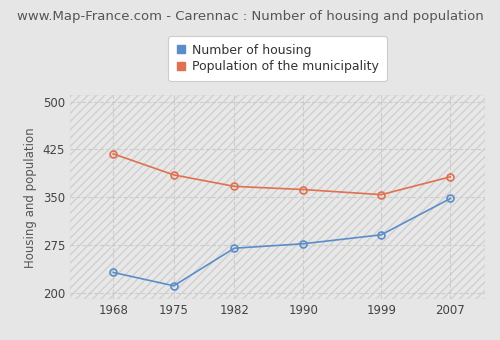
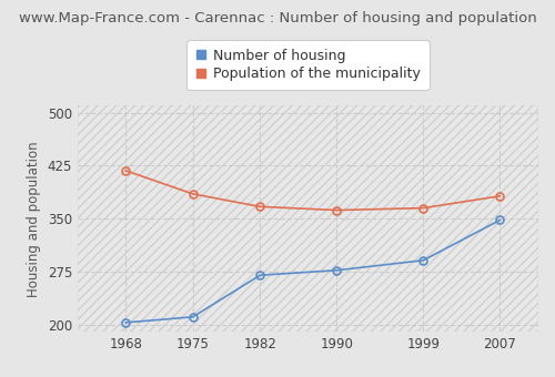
Number of housing/1968: 232 -> 203
Population of the municipality/1999: 354 -> 365
